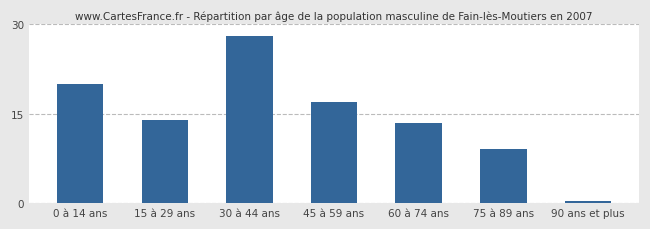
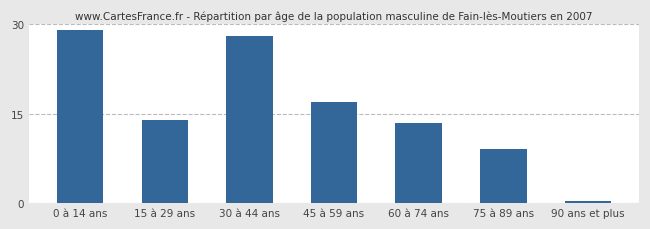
0 à 14 ans: 20.0 -> 29.0
